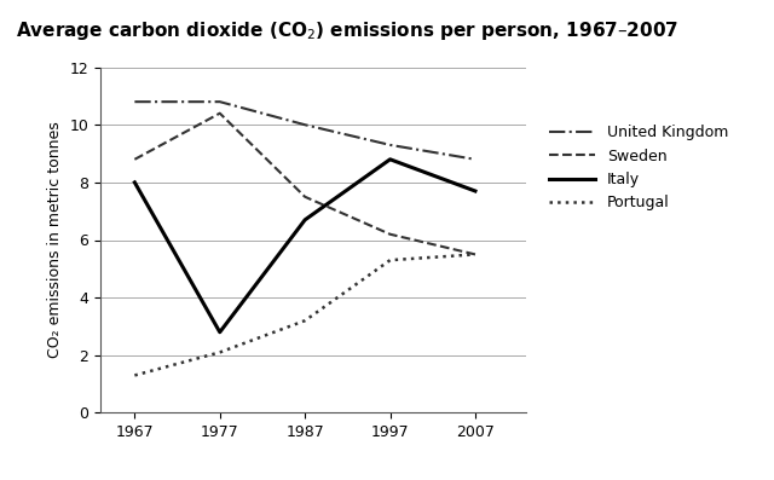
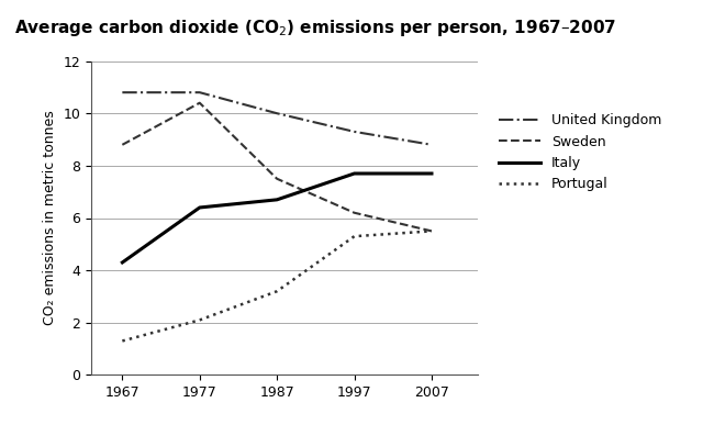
Italy/1967: 8.0 -> 4.3
Italy/1977: 2.8 -> 6.4
Italy/1997: 8.8 -> 7.7
